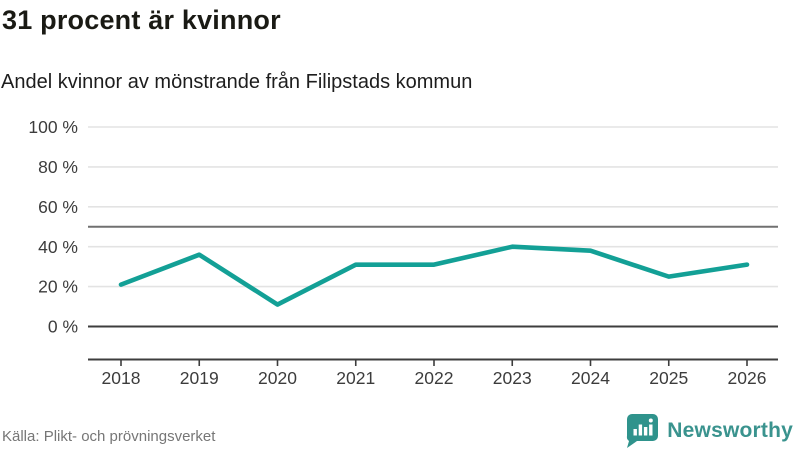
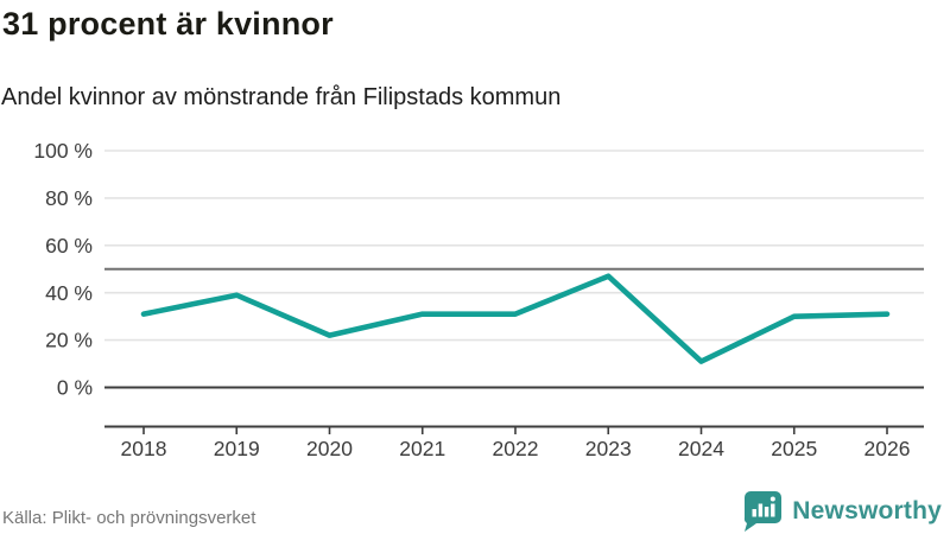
2018: 21% -> 31%
2019: 36% -> 39%
2020: 11% -> 22%
2023: 40% -> 47%
2024: 38% -> 11%
2025: 25% -> 30%
